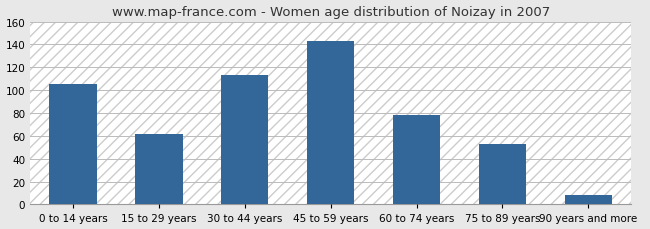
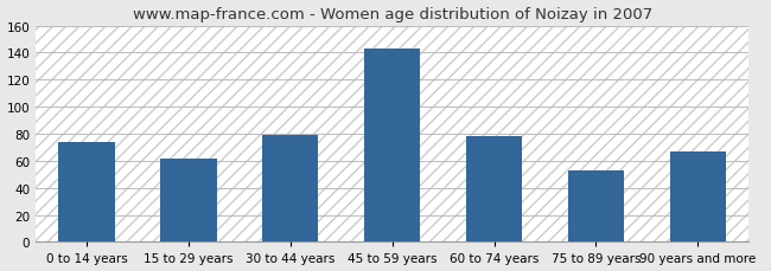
0 to 14 years: 105 -> 74
30 to 44 years: 113 -> 79
90 years and more: 8 -> 67
